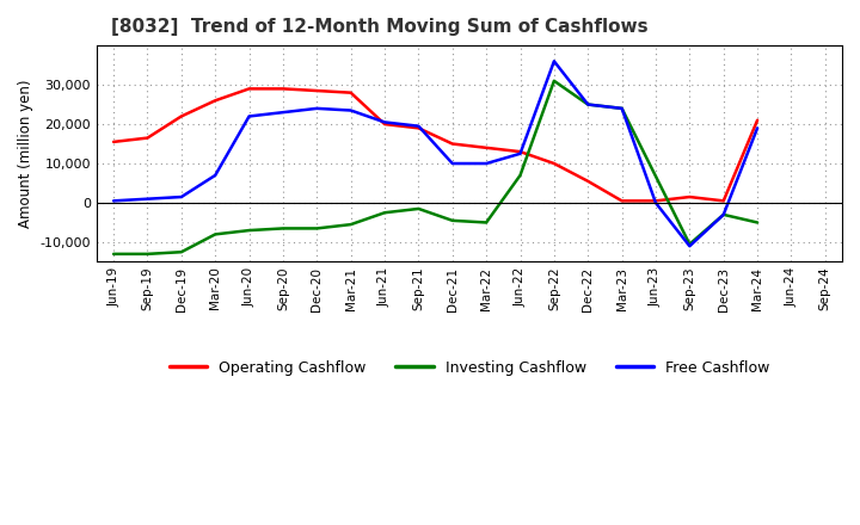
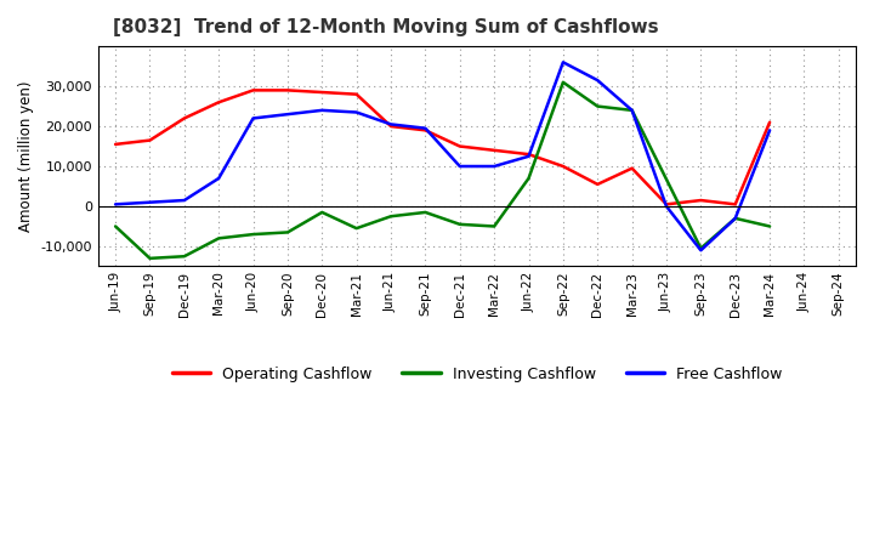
Investing Cashflow/Jun-19: -13,000 -> -5,000
Investing Cashflow/Dec-20: -6,500 -> -1,500
Free Cashflow/Dec-22: 25,000 -> 31,500
Operating Cashflow/Mar-23: 500 -> 9,500
